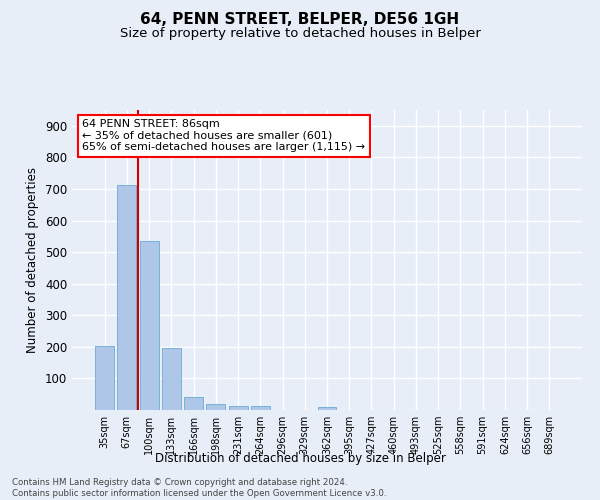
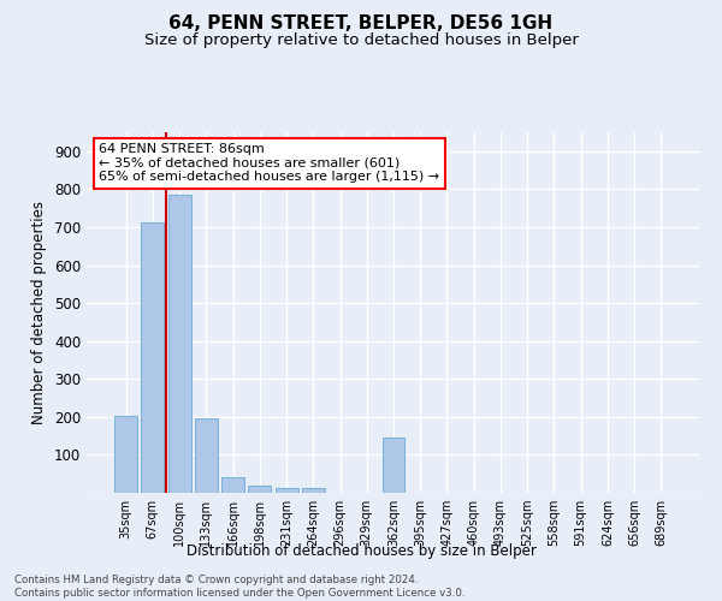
100sqm: 535 -> 785
362sqm: 9 -> 145
